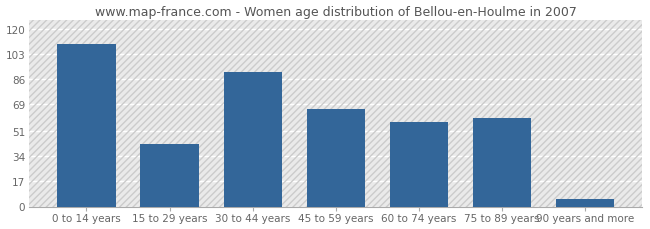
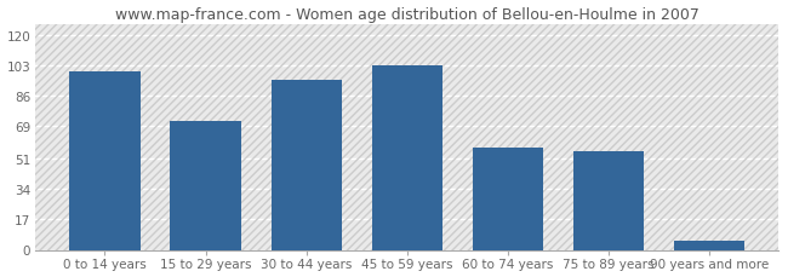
0 to 14 years: 110 -> 100
15 to 29 years: 42 -> 72
30 to 44 years: 91 -> 95
45 to 59 years: 66 -> 103
75 to 89 years: 60 -> 55
